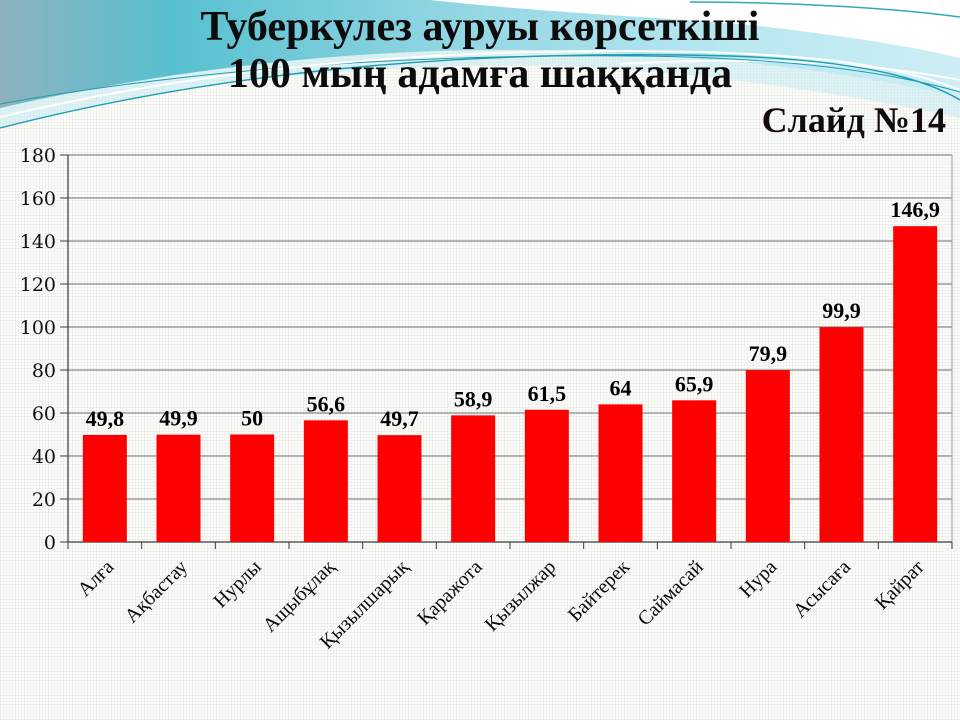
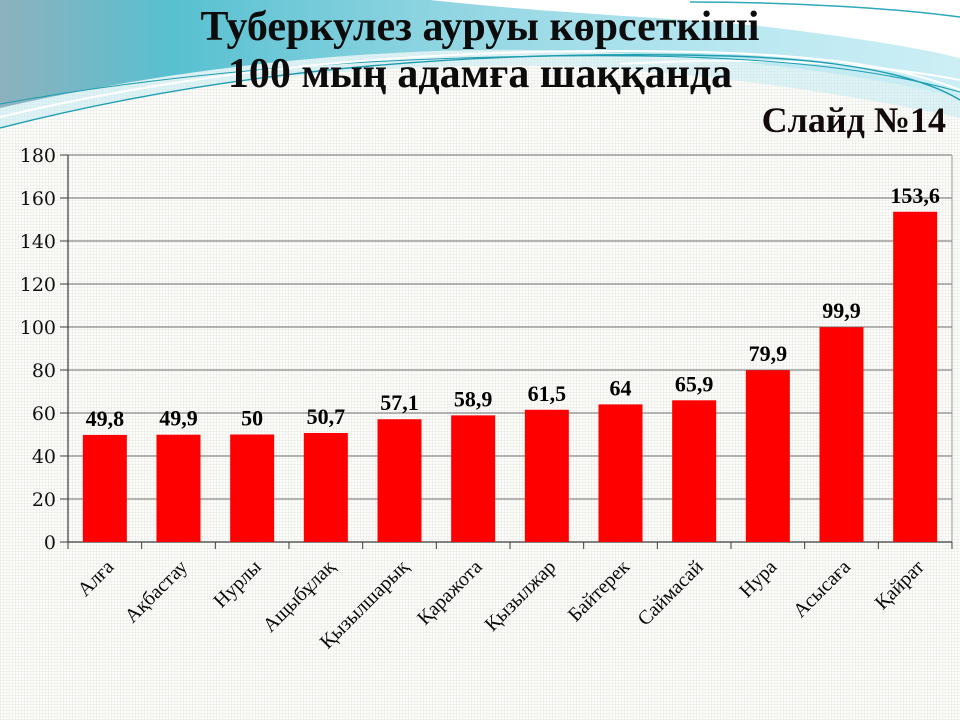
Ащыбұлақ: 56,6 -> 50,7
Қызылшарық: 49,7 -> 57,1
Қайрат: 146,9 -> 153,6
